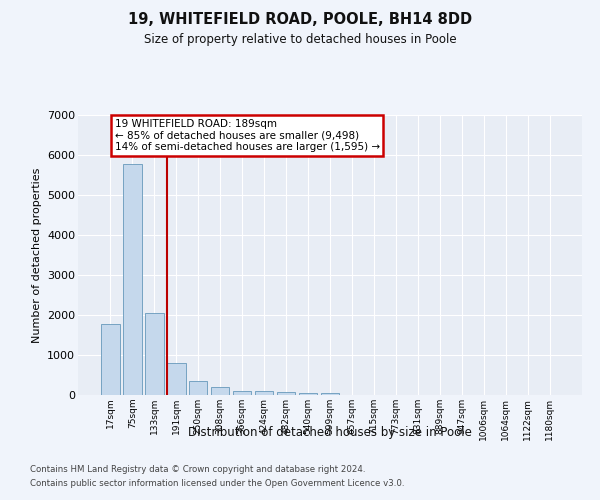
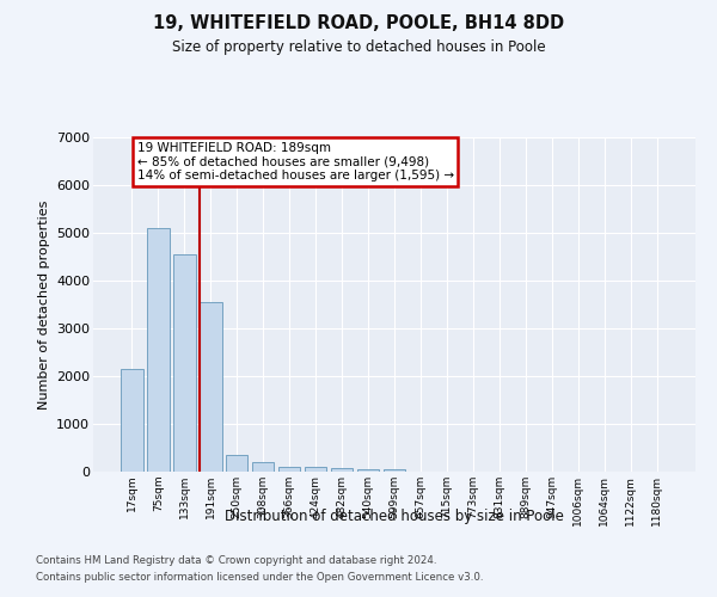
17sqm: 1780 -> 2150
75sqm: 5780 -> 5100
133sqm: 2060 -> 4550
191sqm: 810 -> 3550
